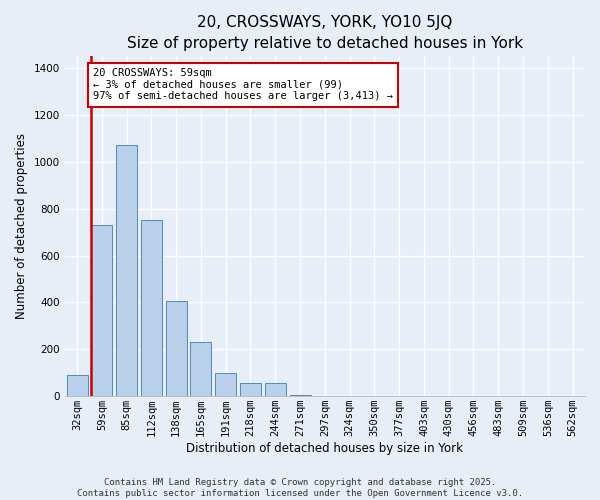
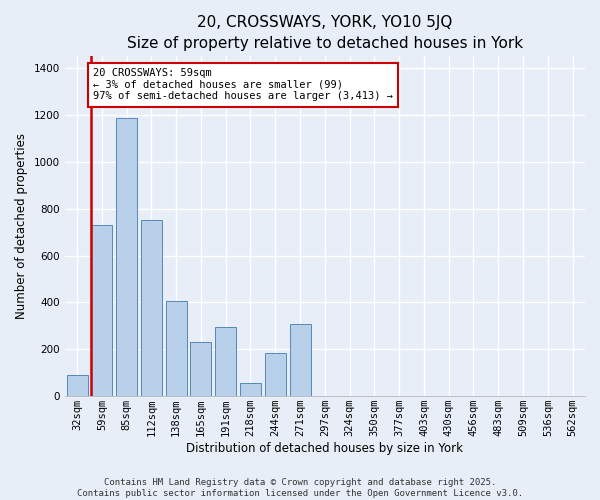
85sqm: 1070 -> 1185
191sqm: 100 -> 295
244sqm: 55 -> 185
271sqm: 5 -> 310
